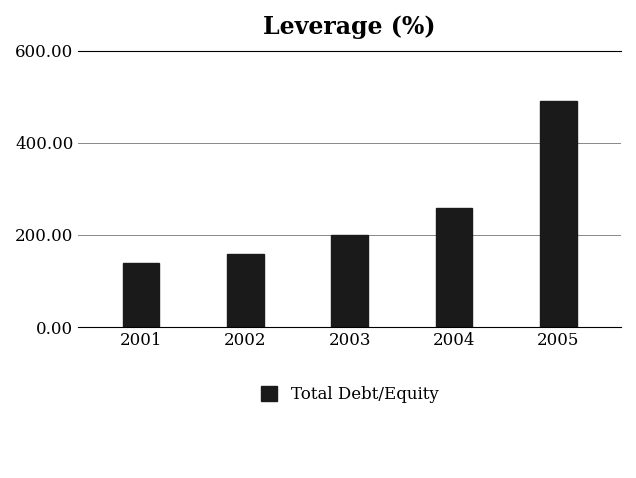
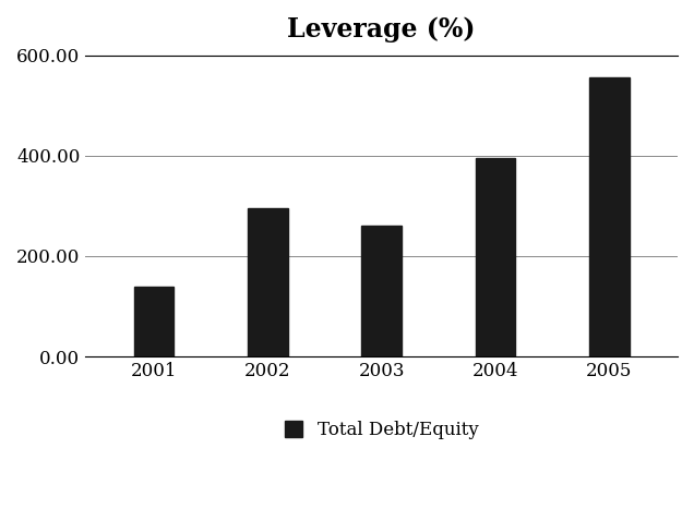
2002: 158 -> 295
2003: 200 -> 260
2004: 258 -> 395
2005: 490 -> 555
